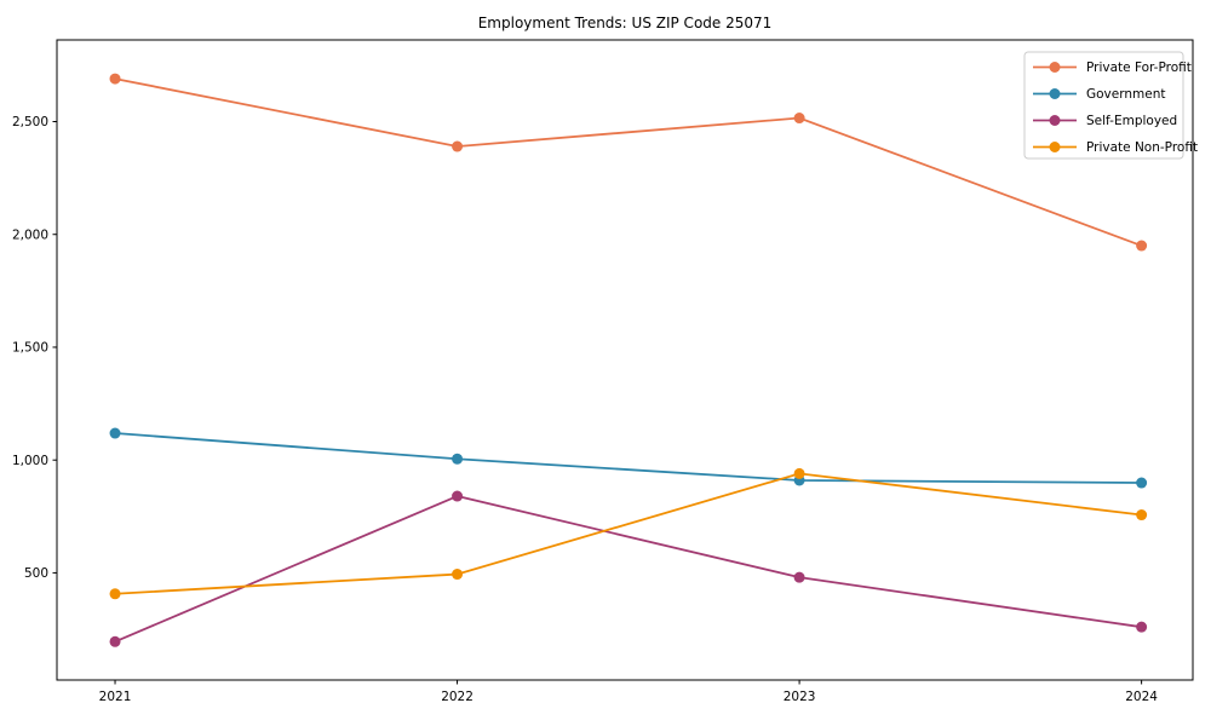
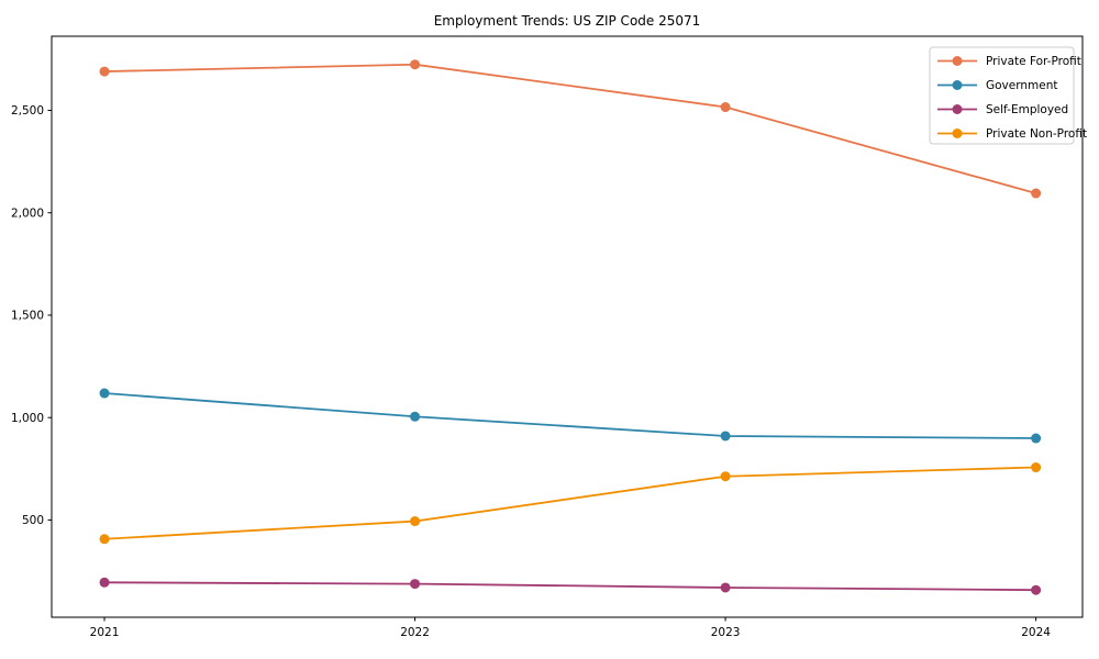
Private For-Profit/2022: 2390 -> 2720
Self-Employed/2022: 840 -> 190
Self-Employed/2023: 480 -> 170
Private Non-Profit/2023: 940 -> 710
Private For-Profit/2024: 1950 -> 2100
Self-Employed/2024: 260 -> 160
